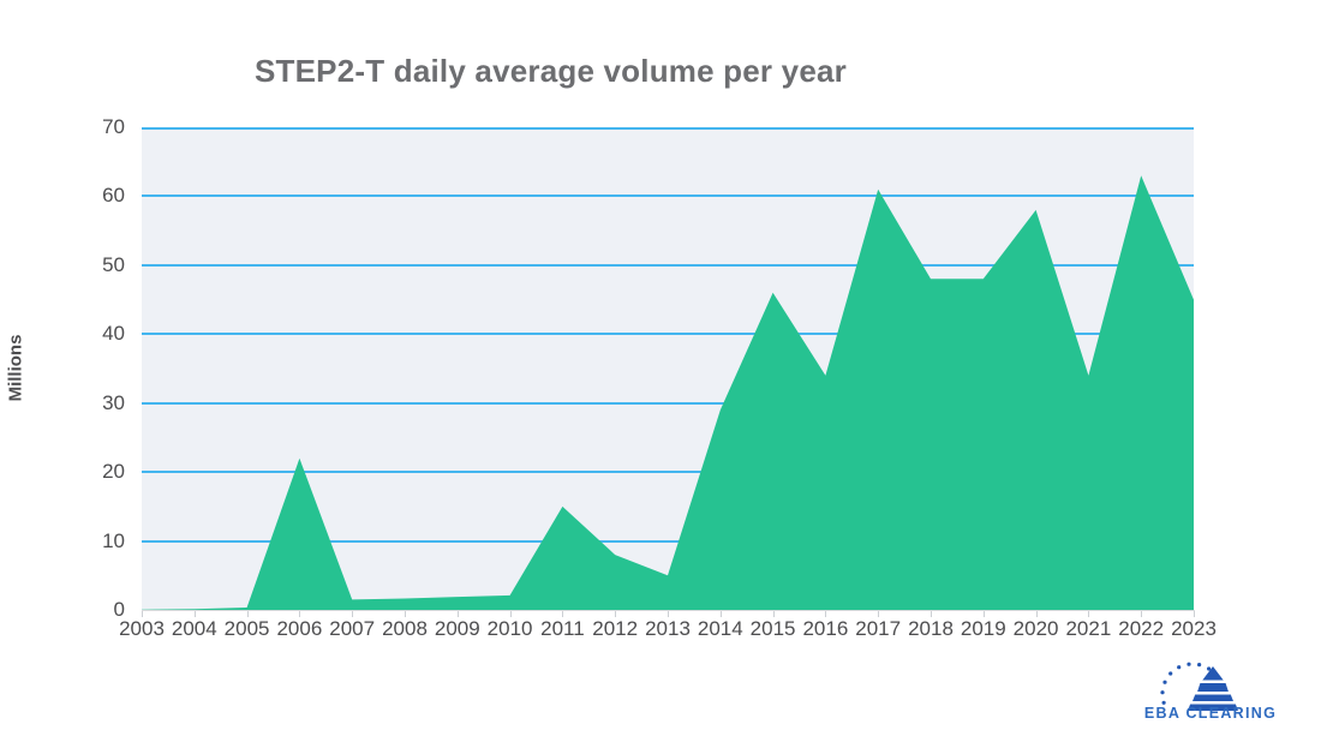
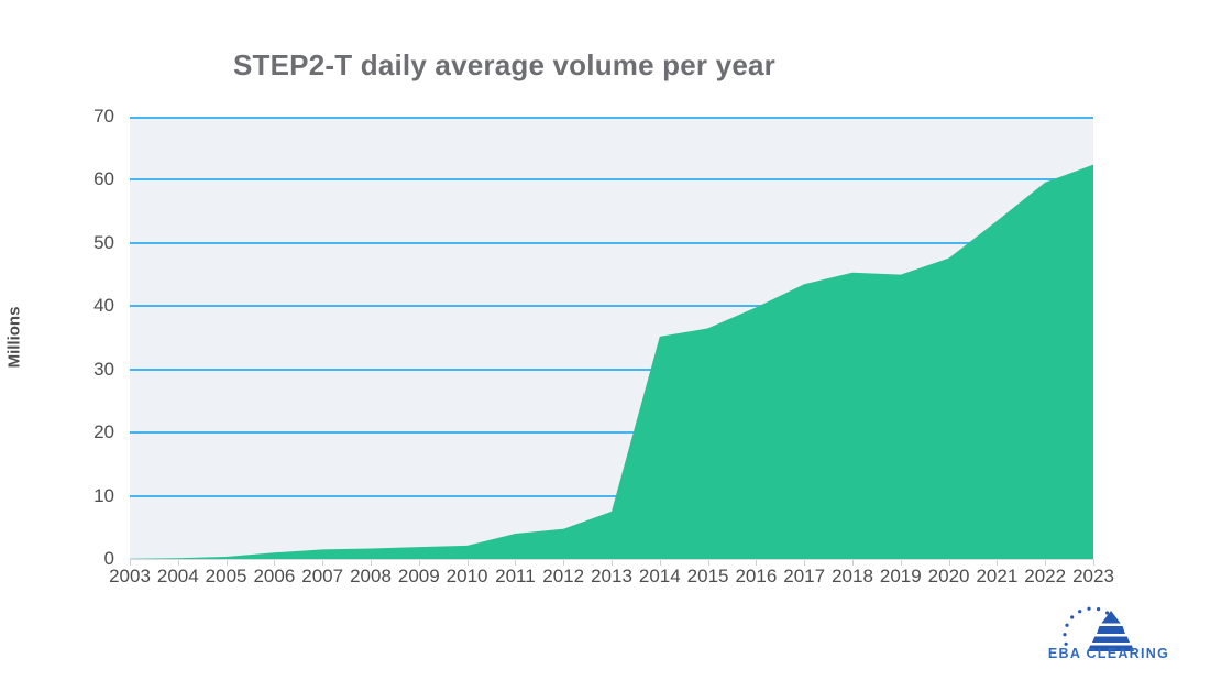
2006: 22 -> 1
2011: 15 -> 4
2012: 8 -> 5
2013: 5 -> 8
2014: 29 -> 35
2015: 46 -> 36
2016: 34 -> 40
2017: 61 -> 44
2018: 48 -> 45
2019: 48 -> 45
2020: 58 -> 48
2021: 34 -> 54
2022: 63 -> 60
2023: 45 -> 62
